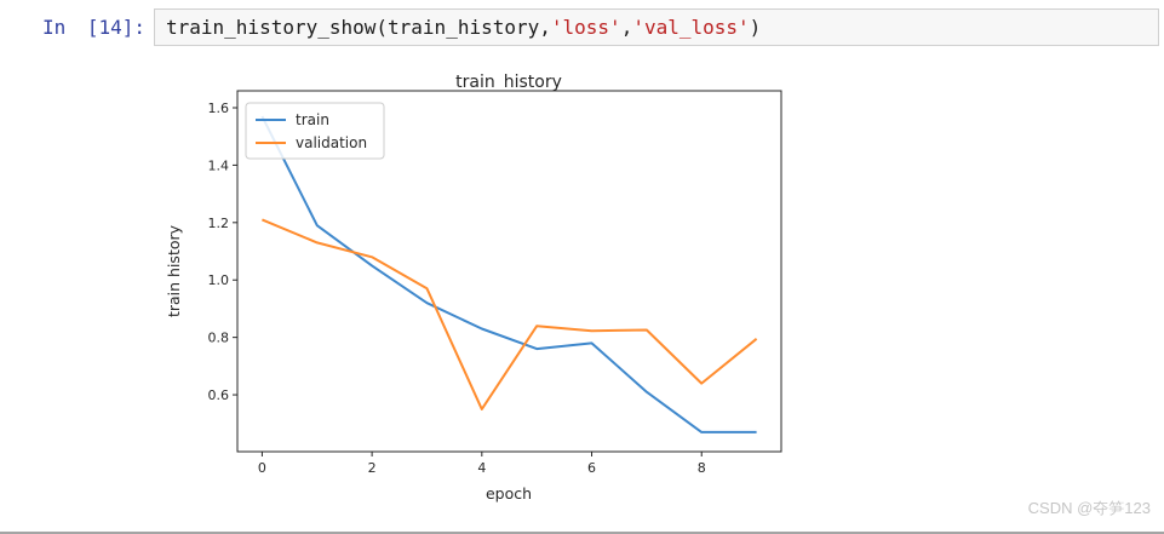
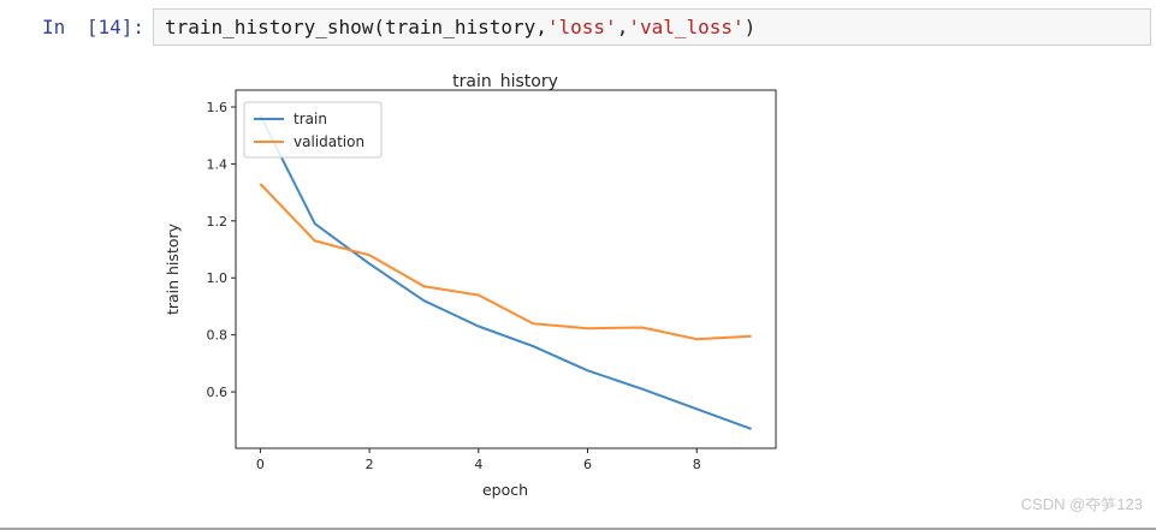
validation/0: 1.21 -> 1.33
validation/4: 0.55 -> 0.94
train/6: 0.78 -> 0.68
train/8: 0.47 -> 0.54
validation/8: 0.64 -> 0.79
